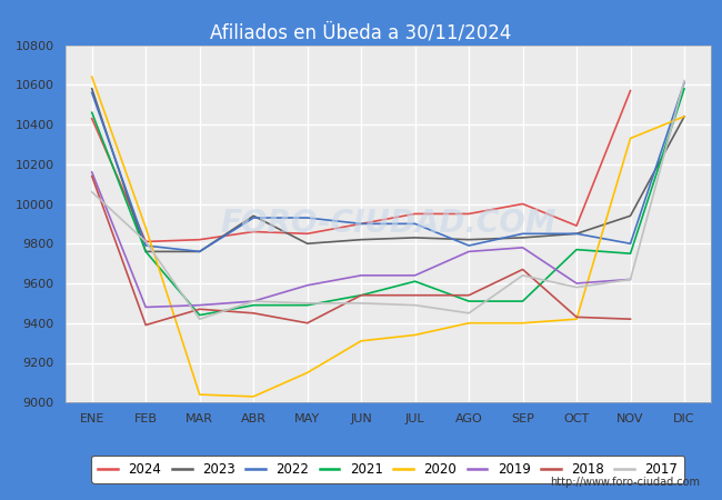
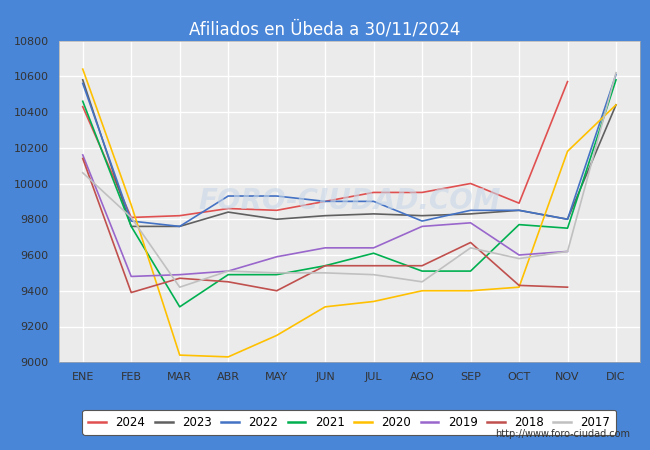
2021/MAR: 9440 -> 9310
2023/ABR: 9940 -> 9840
2023/NOV: 9940 -> 9800
2020/NOV: 10330 -> 10180
